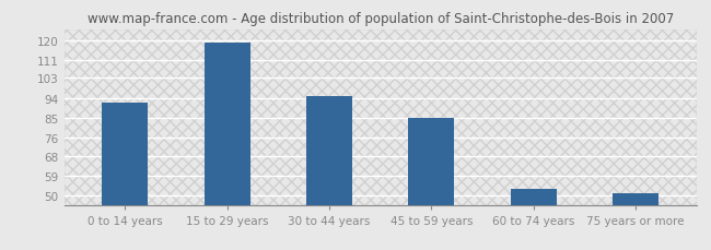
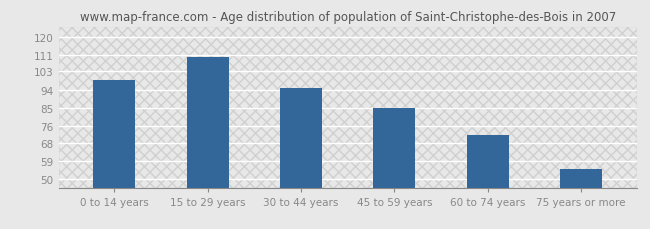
0 to 14 years: 92 -> 99
15 to 29 years: 119 -> 110
60 to 74 years: 53 -> 72
75 years or more: 51 -> 55
